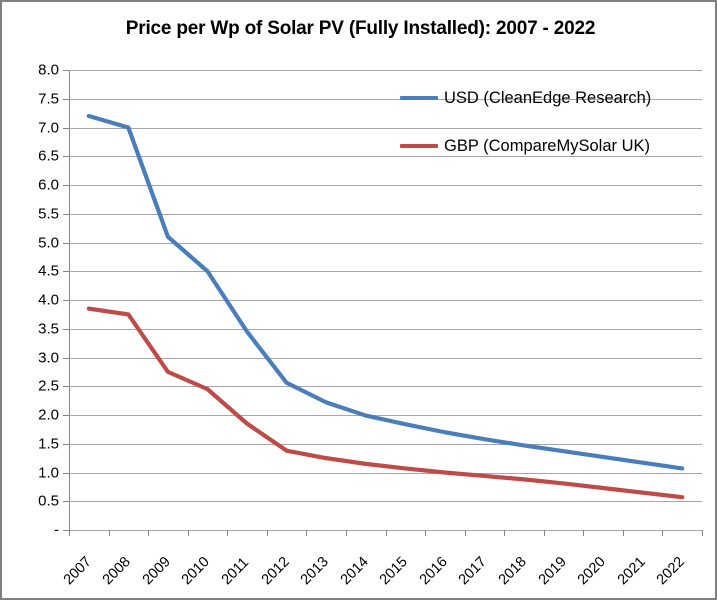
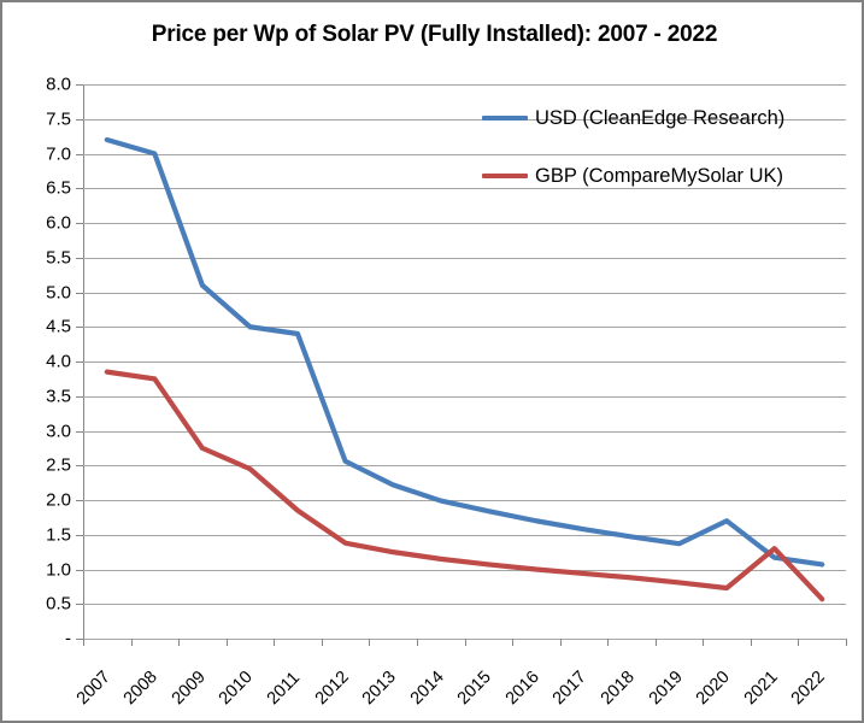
USD (CleanEdge Research)/2011: 3.5 -> 4.4
USD (CleanEdge Research)/2020: 1.3 -> 1.7
GBP (CompareMySolar UK)/2021: 0.7 -> 1.3
